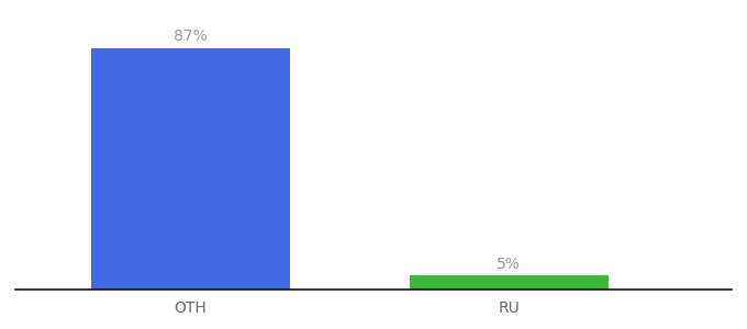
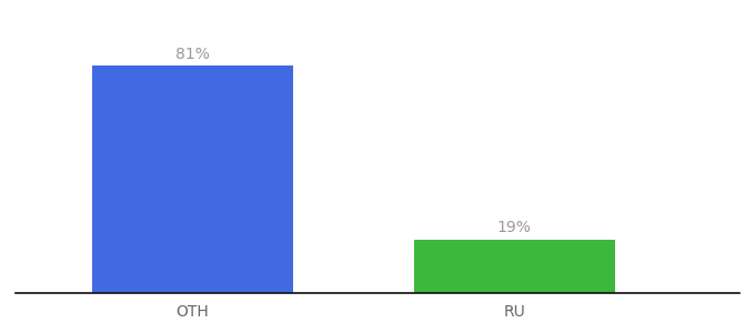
OTH: 87% -> 81%
RU: 5% -> 19%
